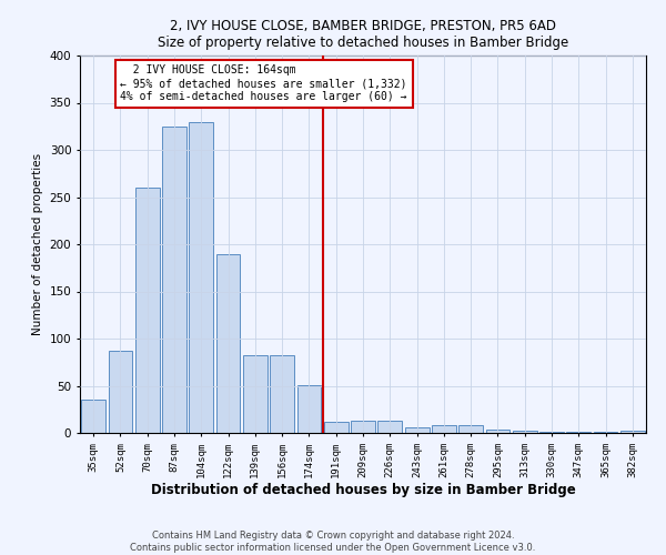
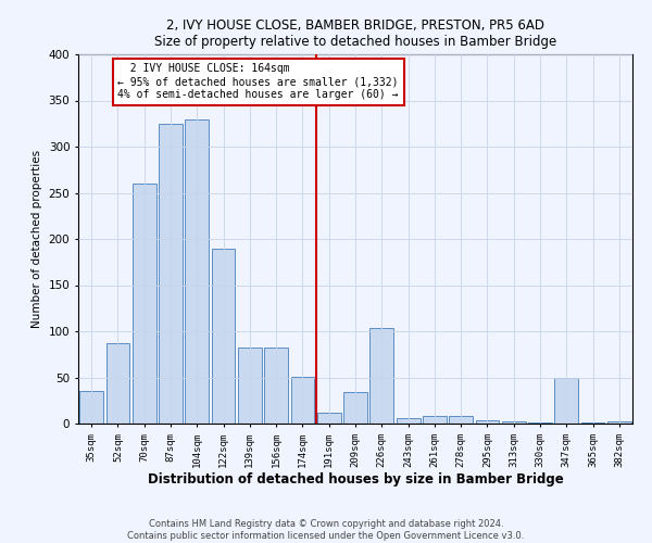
209sqm: 13 -> 34
226sqm: 13 -> 104
347sqm: 1 -> 50
